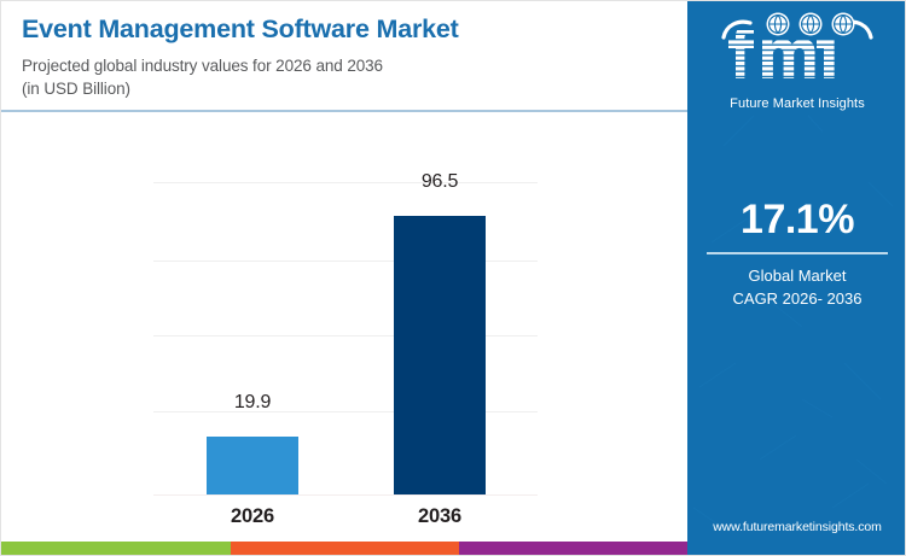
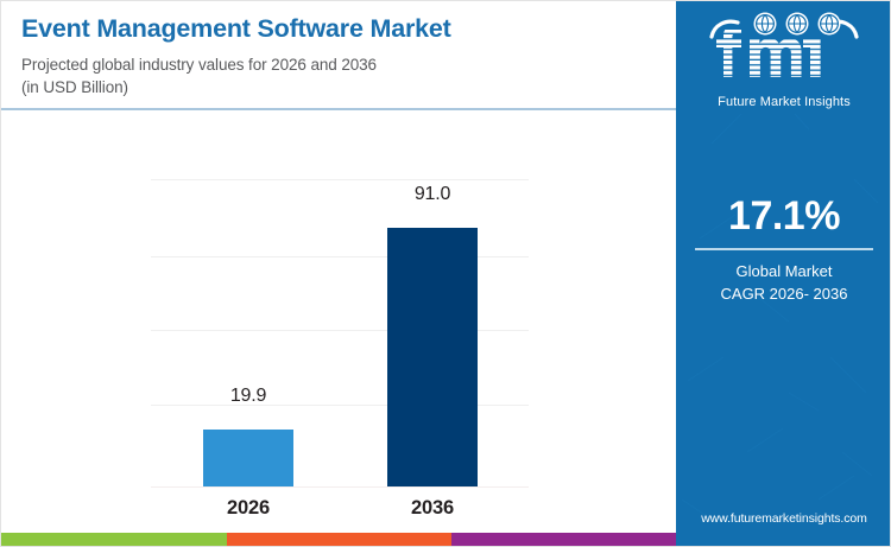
2036: 96.5 -> 91.0
